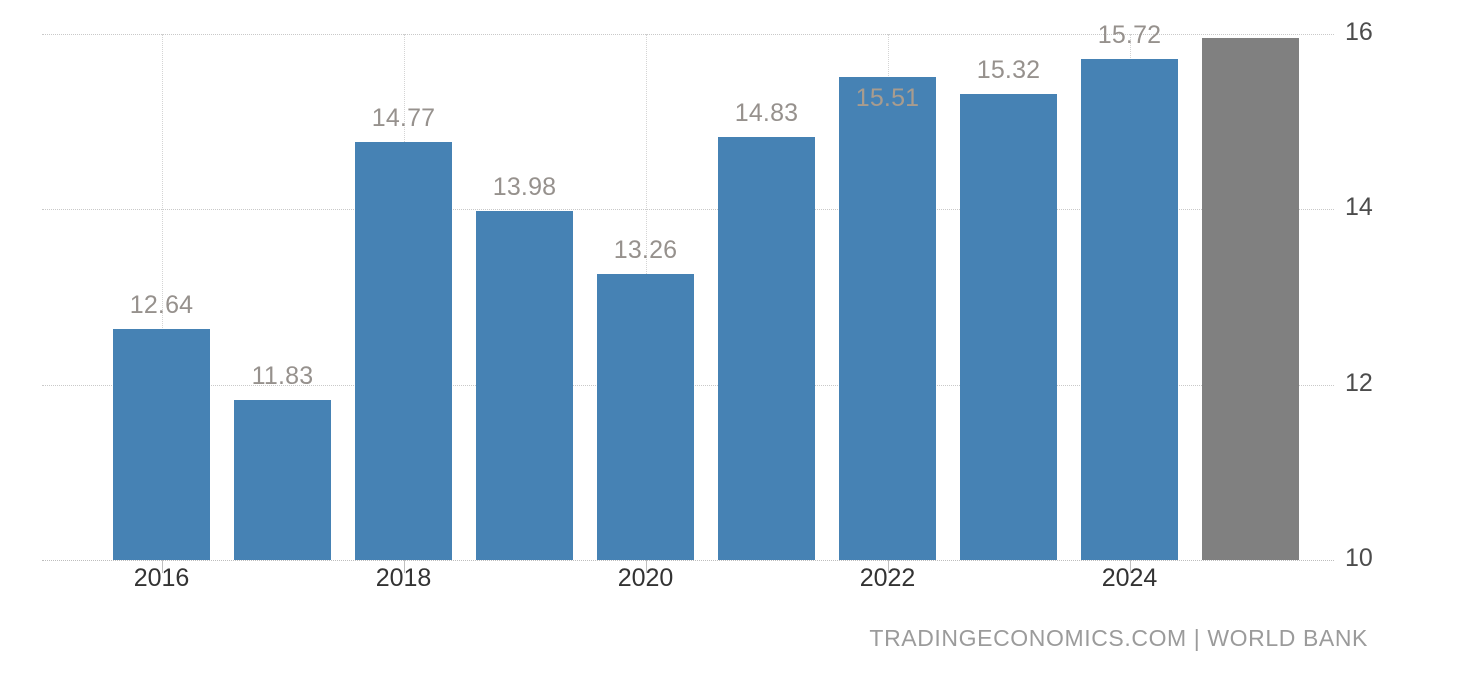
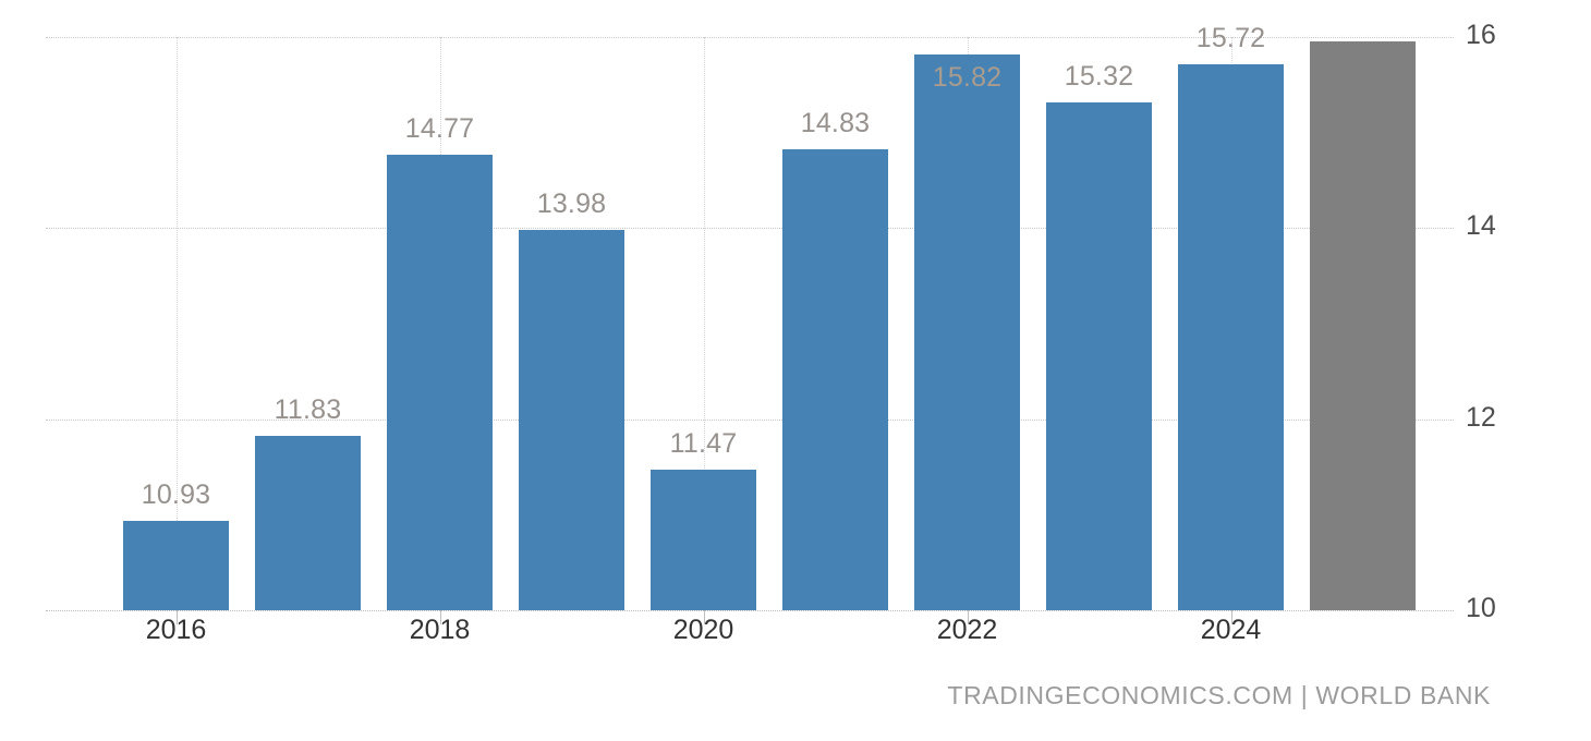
2016: 12.64 -> 10.93
2020: 13.26 -> 11.47
2022: 15.51 -> 15.82
